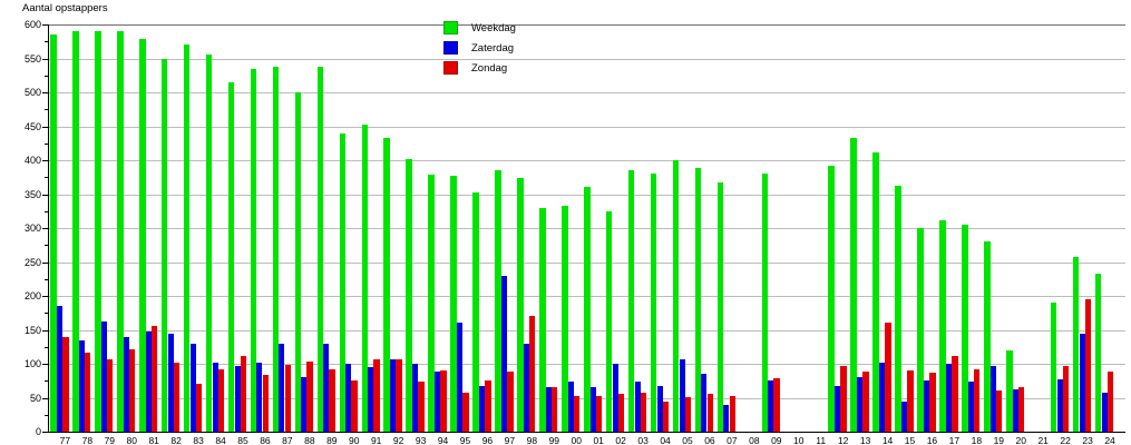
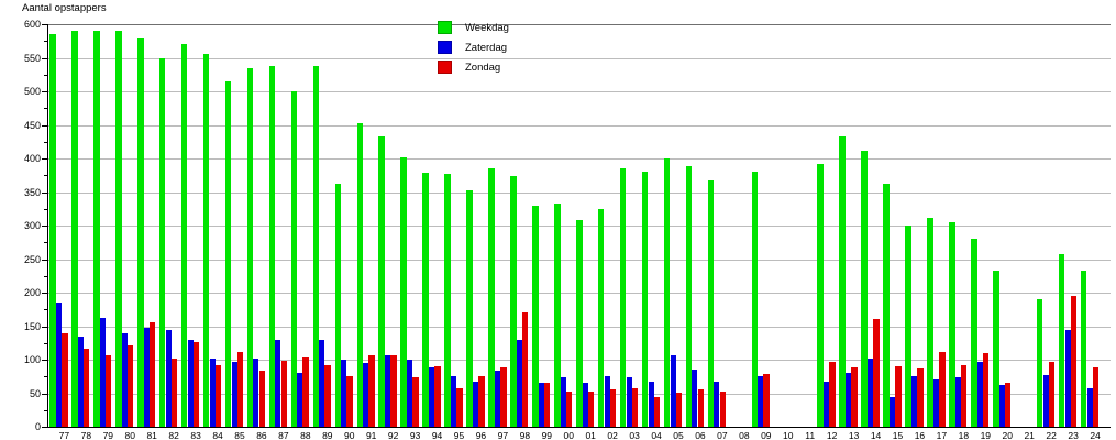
Zondag/83: 70 -> 130
Weekdag/90: 440 -> 360
Zaterdag/95: 160 -> 80
Zaterdag/97: 230 -> 80
Weekdag/01: 360 -> 310
Zaterdag/02: 100 -> 80
Zaterdag/07: 40 -> 70
Zaterdag/17: 100 -> 70
Zondag/19: 60 -> 110
Weekdag/20: 120 -> 230
